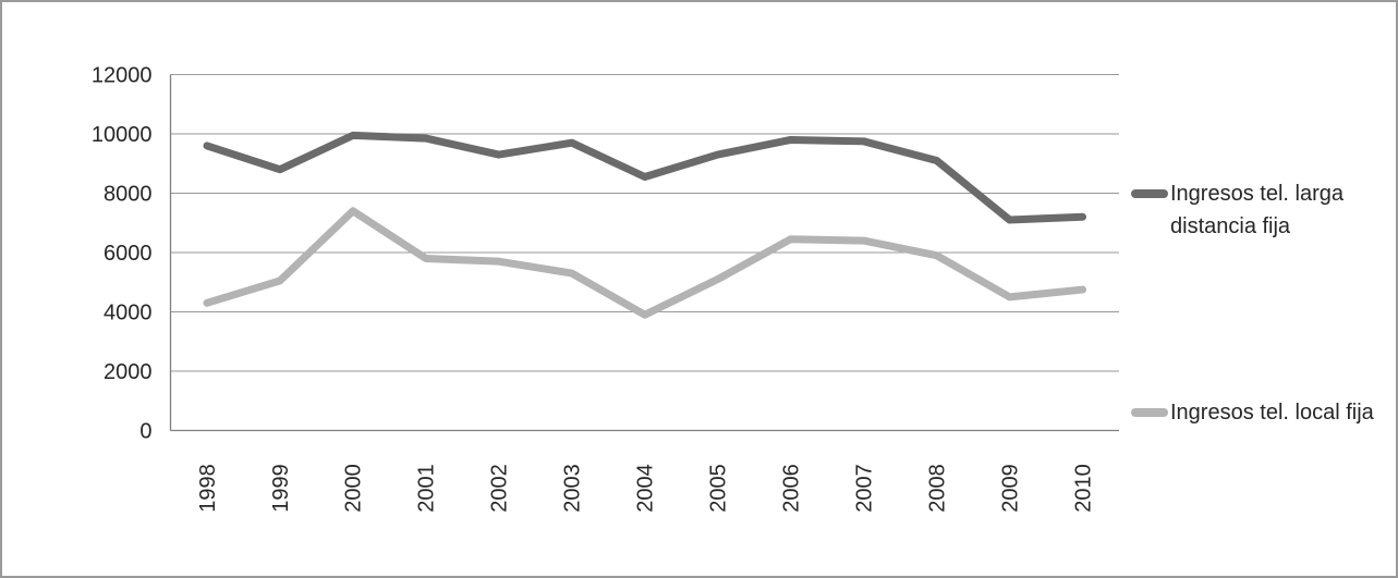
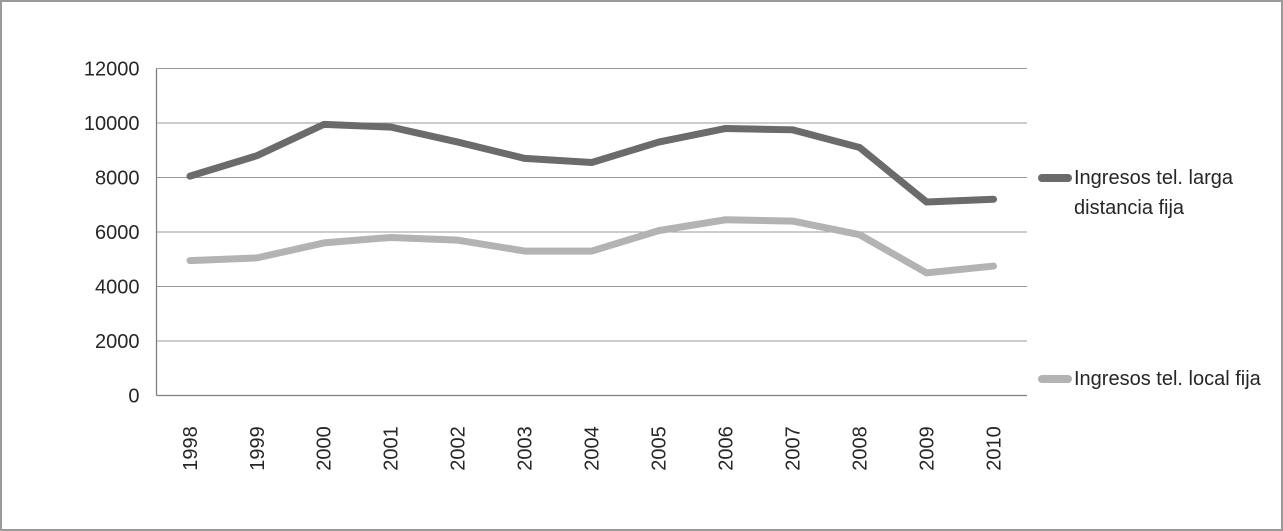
Ingresos tel. larga distancia fija/1998: 9600 -> 8000
Ingresos tel. local fija/1998: 4300 -> 5000
Ingresos tel. local fija/2000: 7400 -> 5600
Ingresos tel. larga distancia fija/2003: 9700 -> 8700
Ingresos tel. local fija/2004: 3900 -> 5300
Ingresos tel. local fija/2005: 5100 -> 6000
